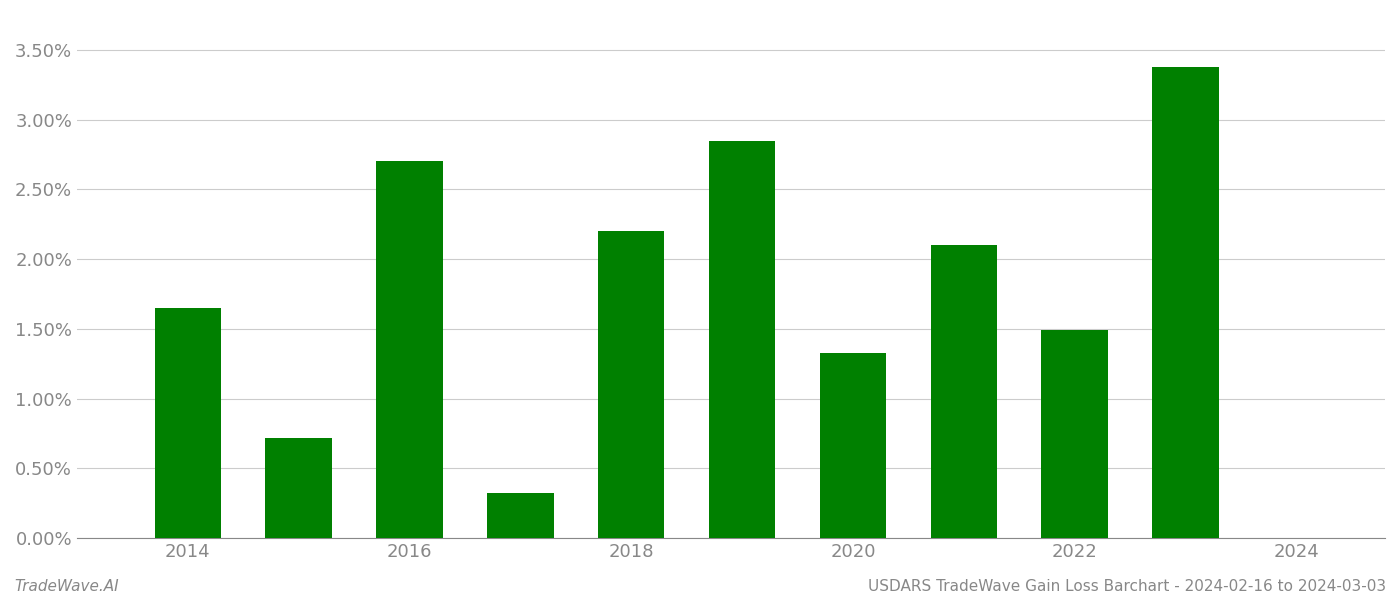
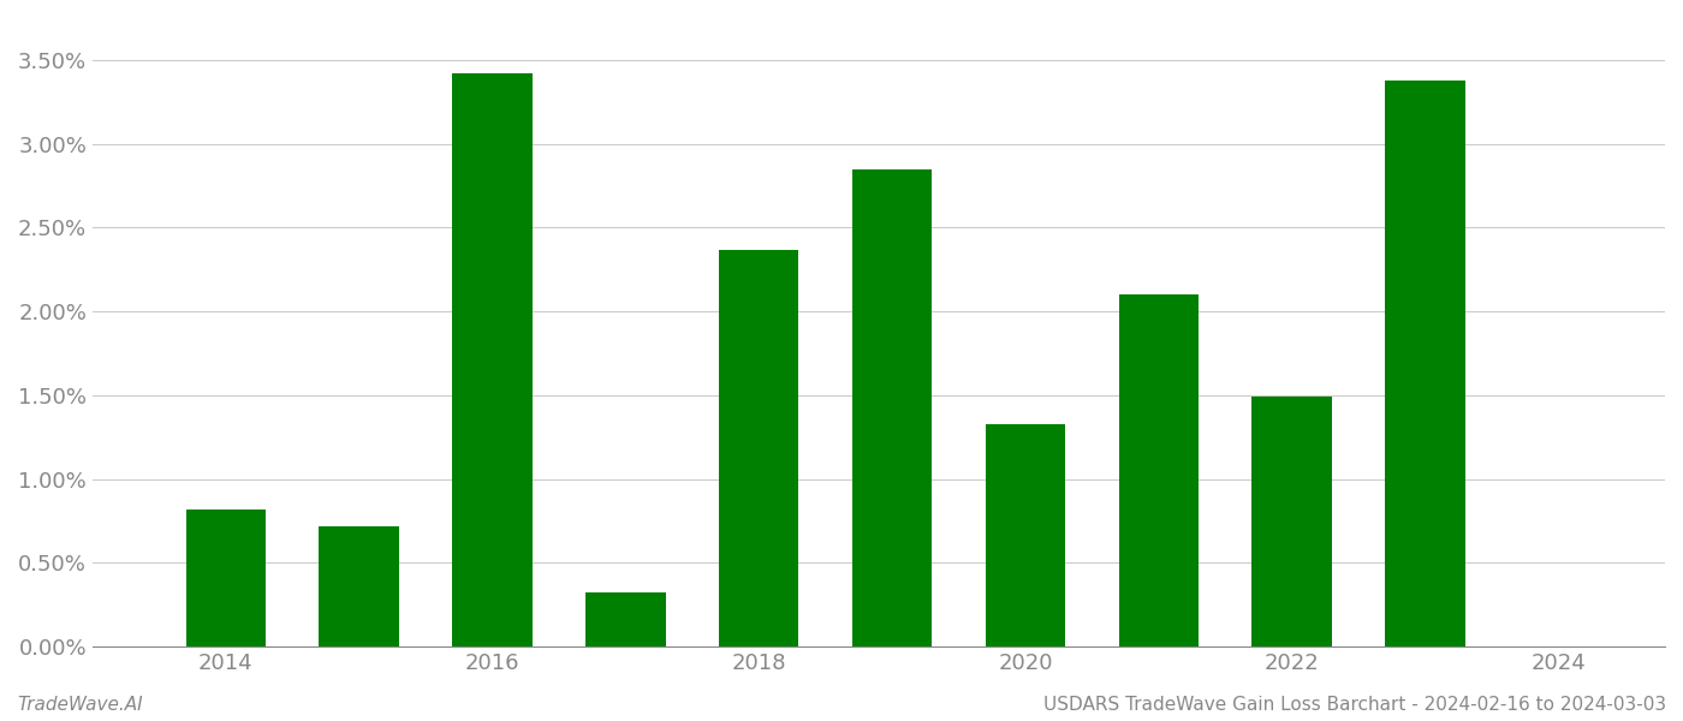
2014: 1.65% -> 0.82%
2016: 2.70% -> 3.42%
2018: 2.20% -> 2.37%
